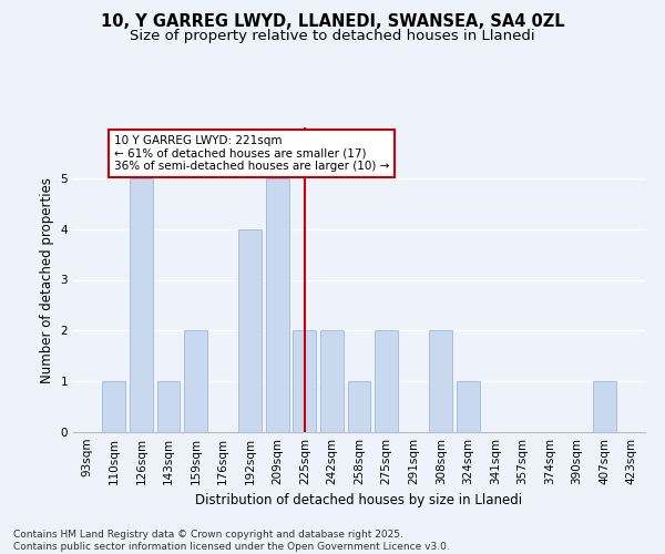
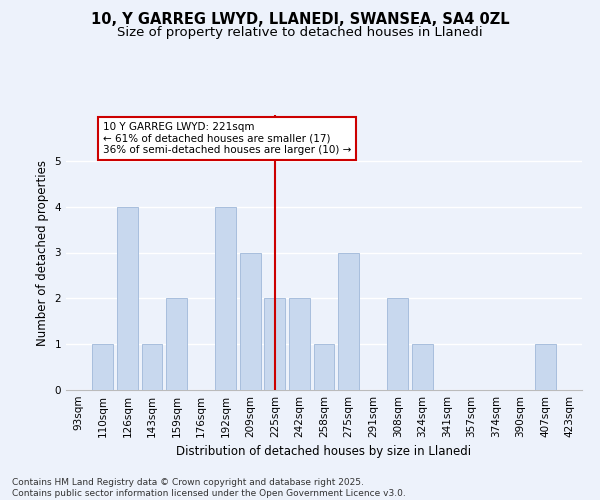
126sqm: 5 -> 4
209sqm: 5 -> 3
275sqm: 2 -> 3
